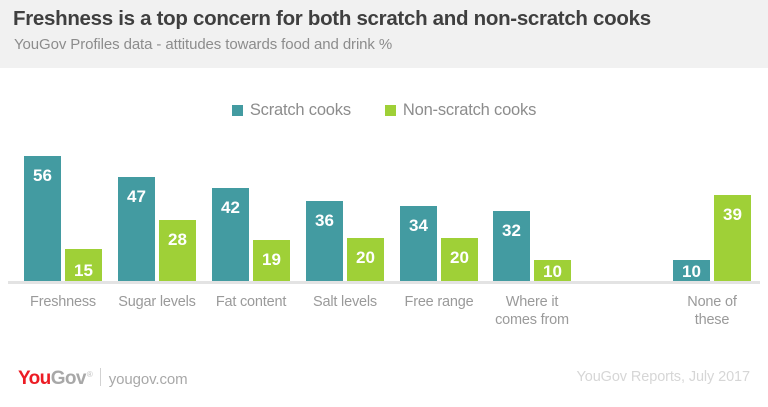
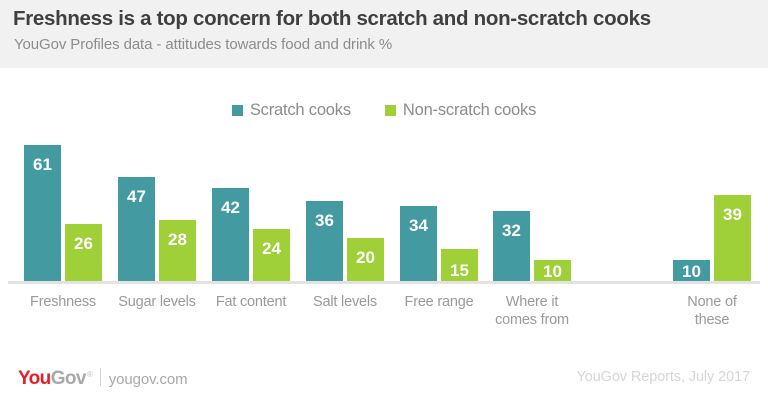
Scratch cooks/Freshness: 56 -> 61
Non-scratch cooks/Freshness: 15 -> 26
Non-scratch cooks/Fat content: 19 -> 24
Non-scratch cooks/Free range: 20 -> 15
